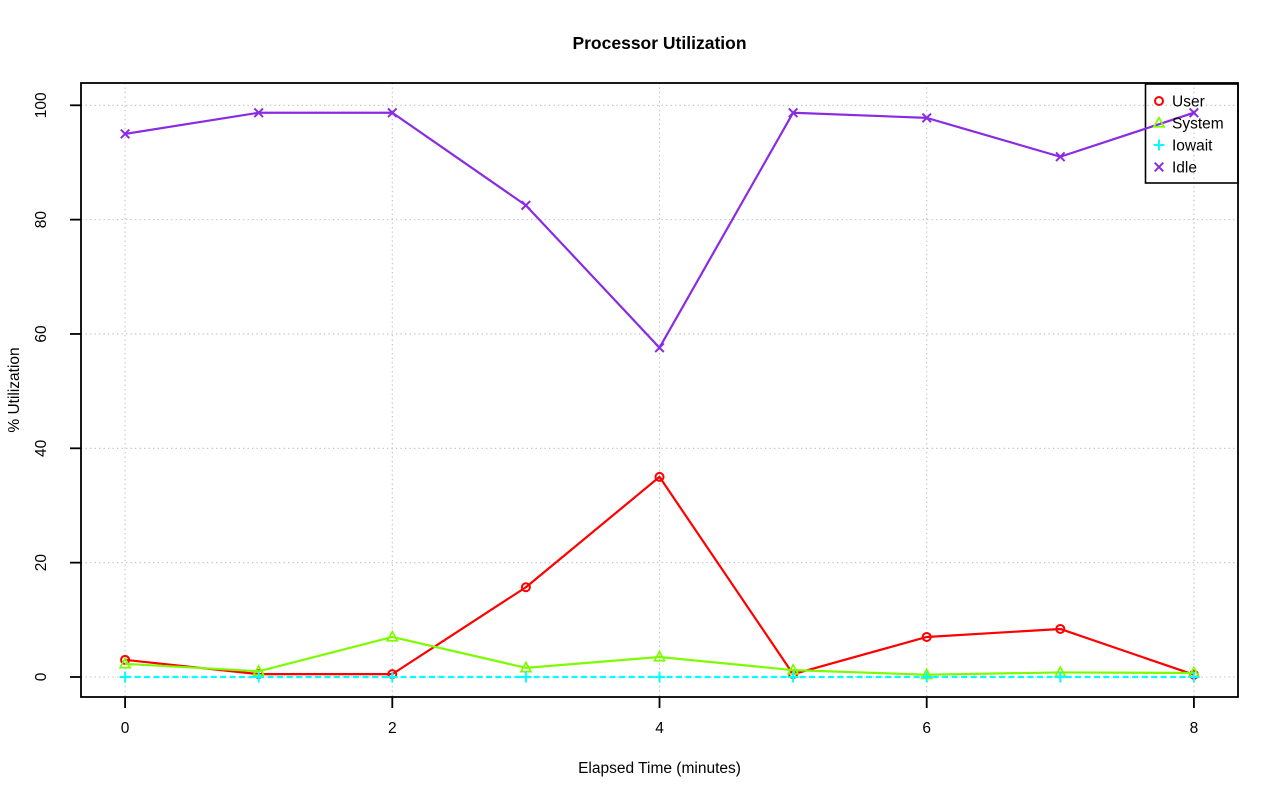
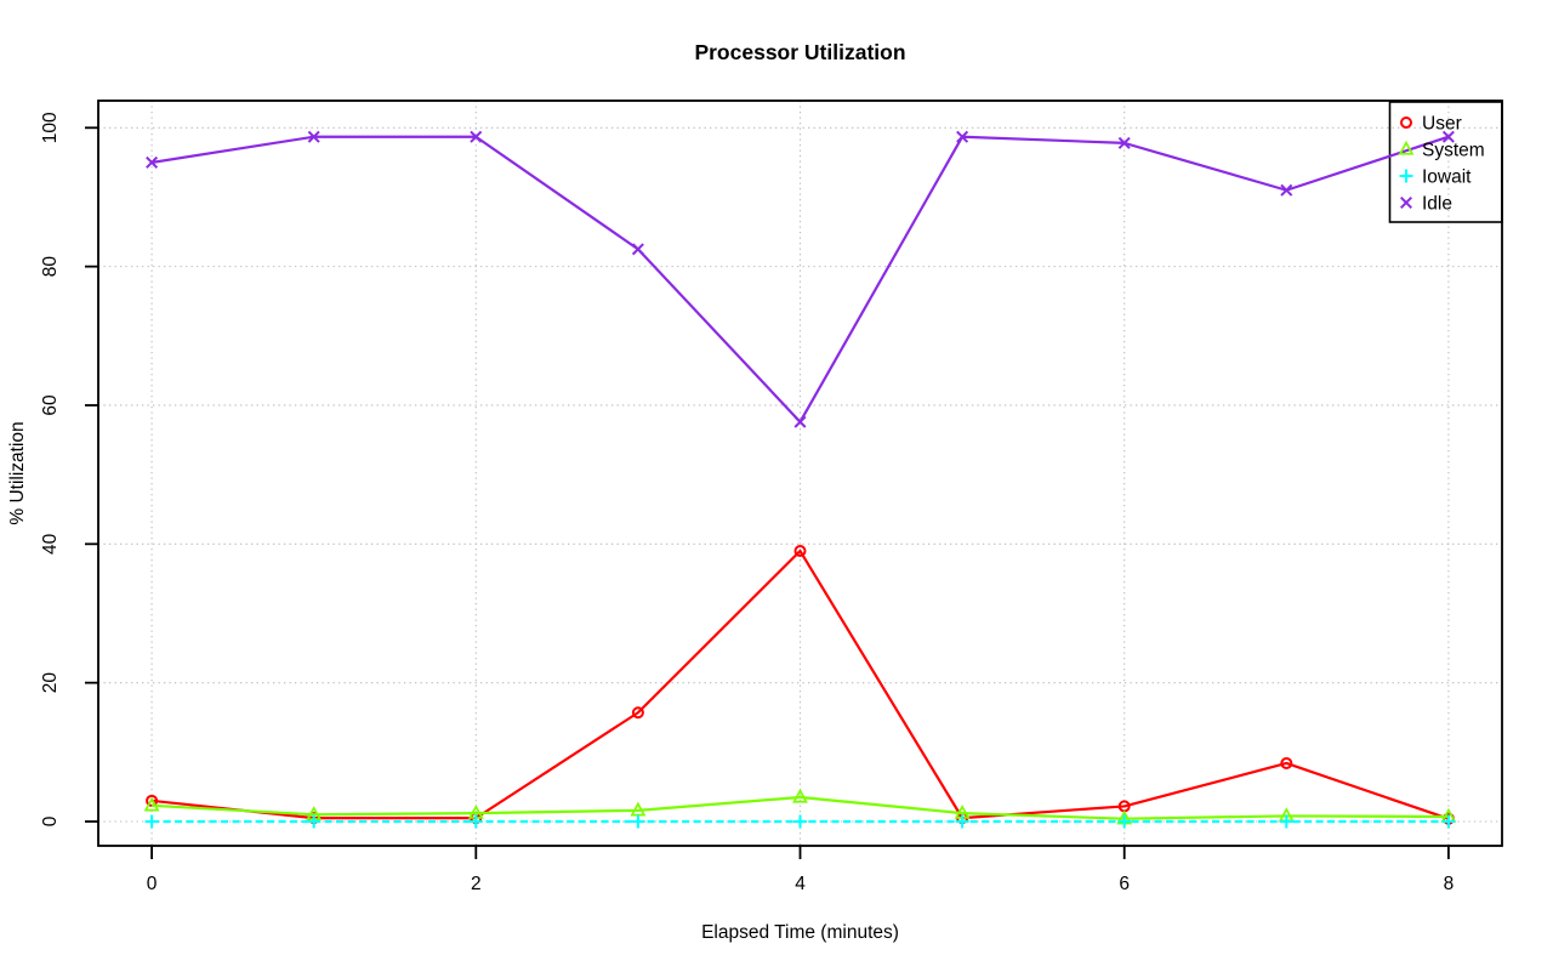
System/2: 7 -> 1
User/4: 35 -> 39
User/6: 7 -> 2
